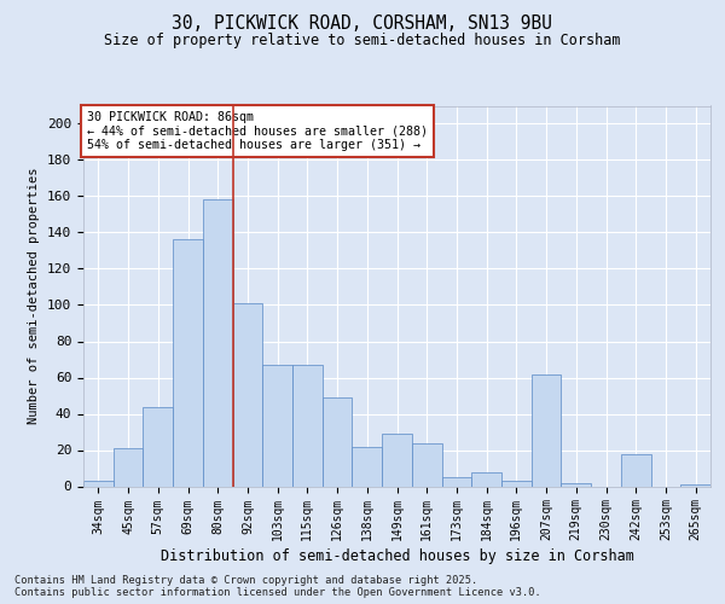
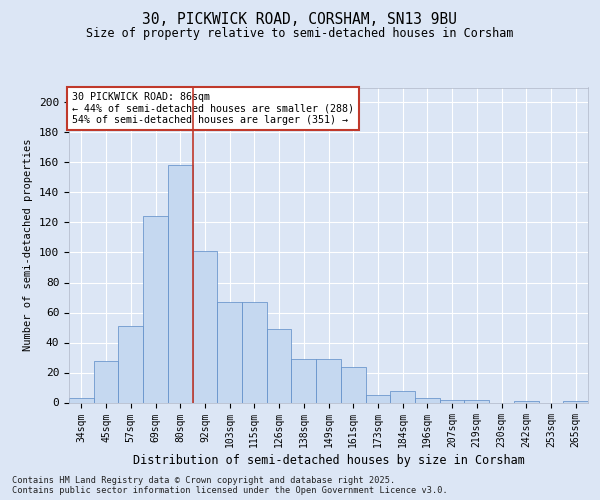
45sqm: 21 -> 28
57sqm: 44 -> 51
69sqm: 136 -> 124
138sqm: 22 -> 29
207sqm: 62 -> 2
242sqm: 18 -> 1
